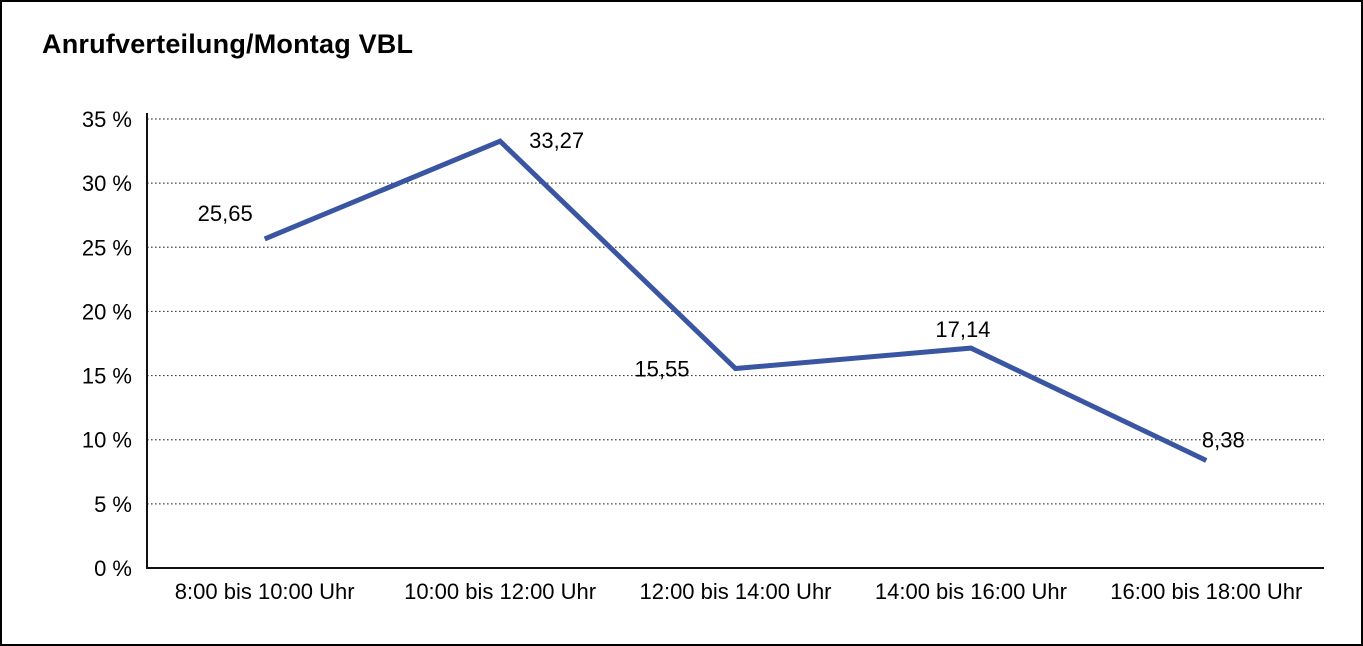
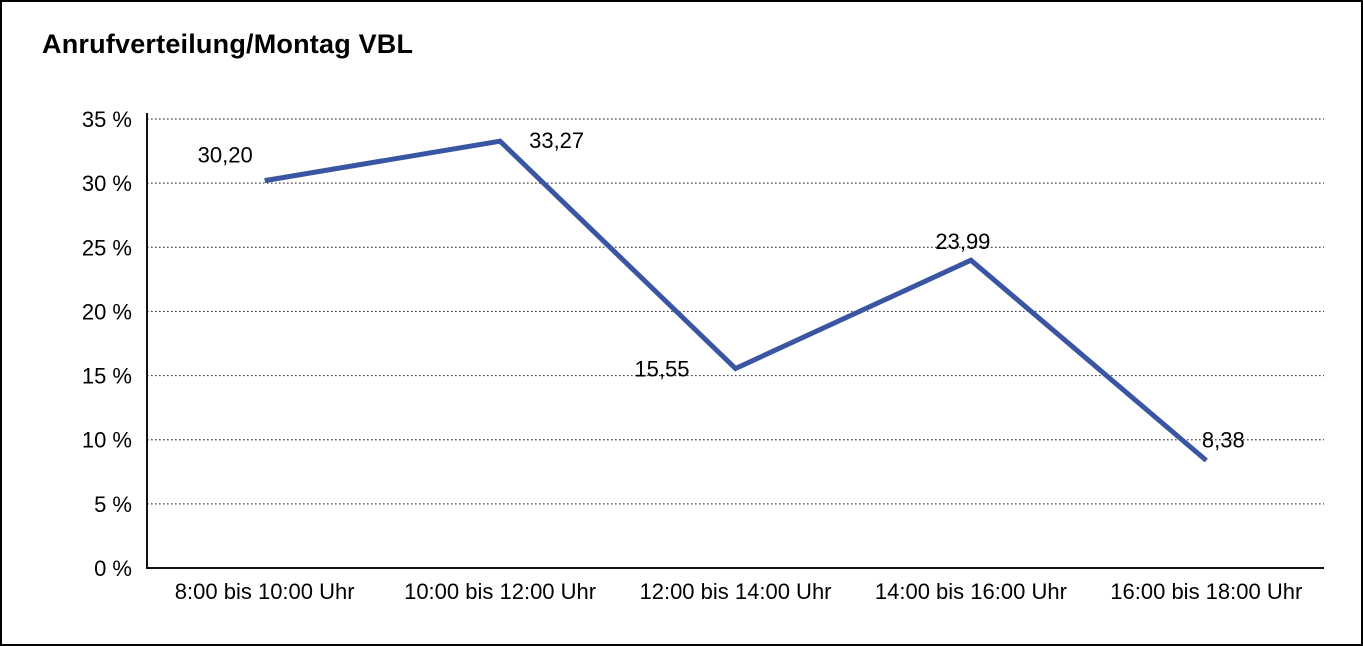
8:00 bis 10:00 Uhr: 25,65 -> 30,20
14:00 bis 16:00 Uhr: 17,14 -> 23,99
